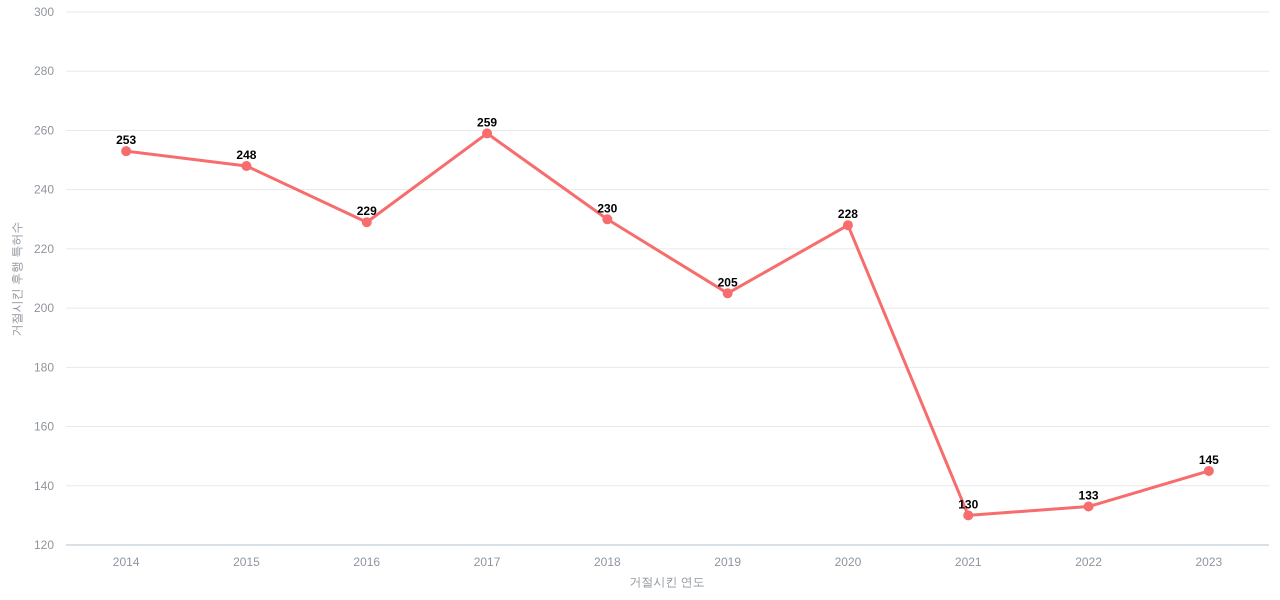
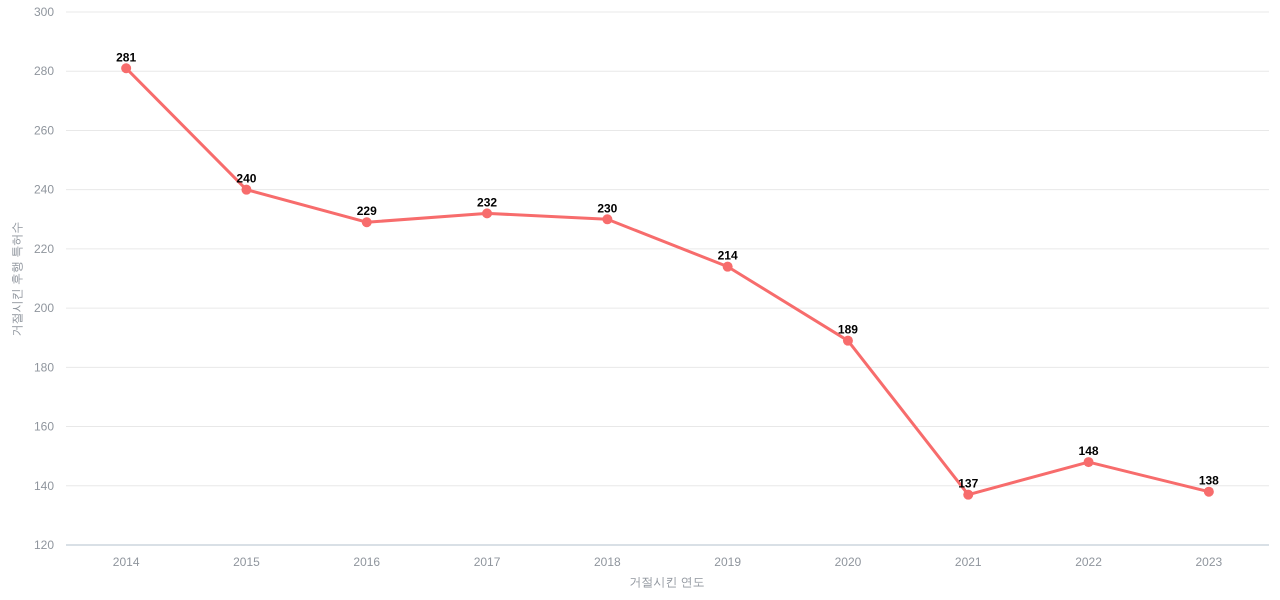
2014: 253 -> 281
2015: 248 -> 240
2017: 259 -> 232
2019: 205 -> 214
2020: 228 -> 189
2021: 130 -> 137
2022: 133 -> 148
2023: 145 -> 138
